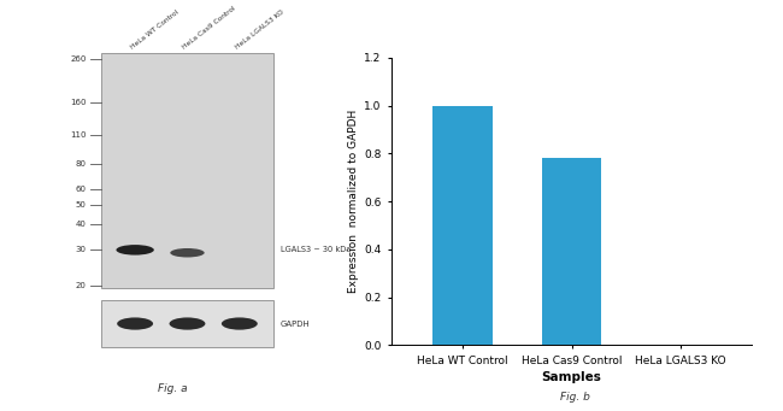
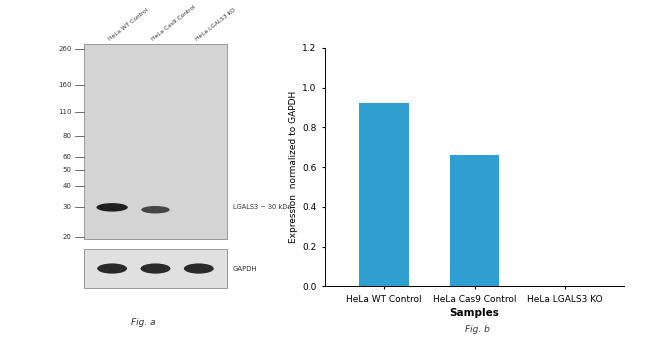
HeLa WT Control: 1.00 -> 0.92
HeLa Cas9 Control: 0.78 -> 0.66
